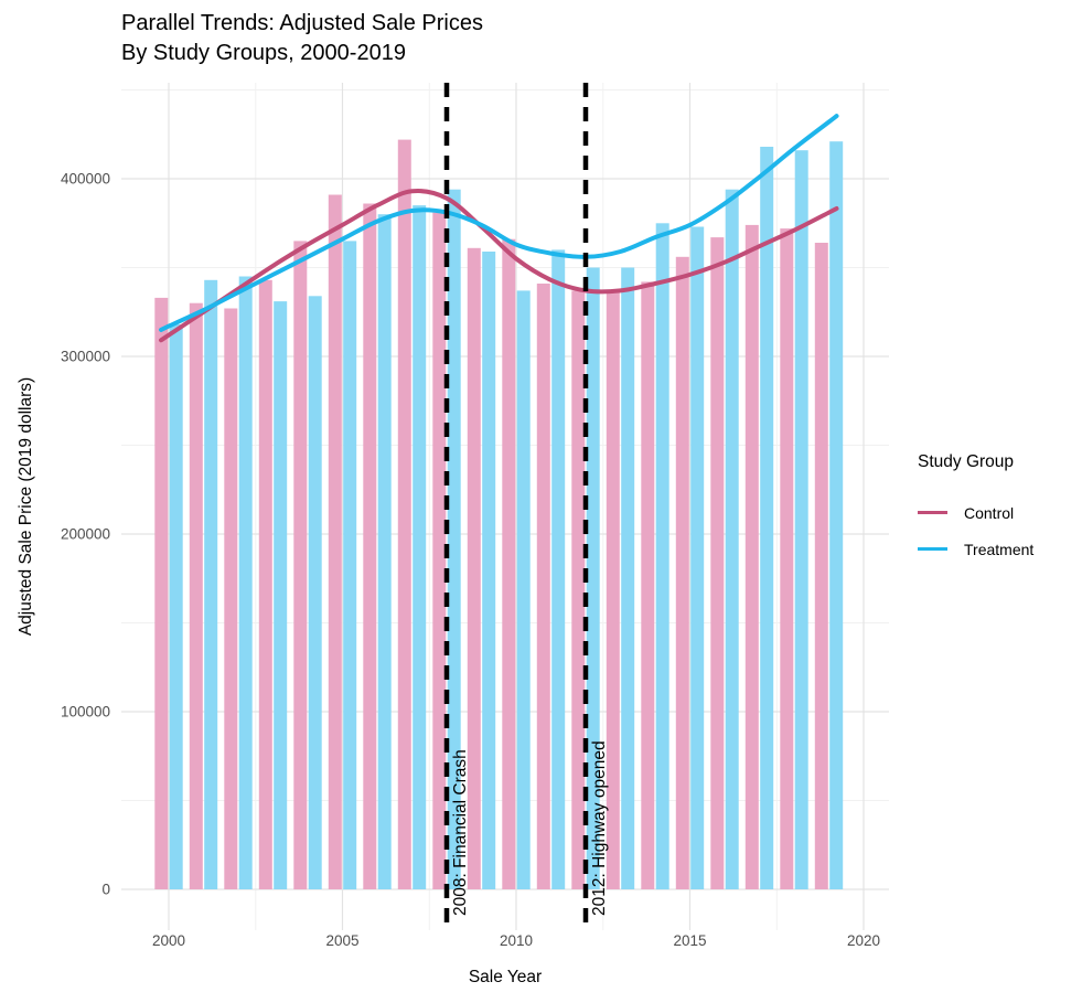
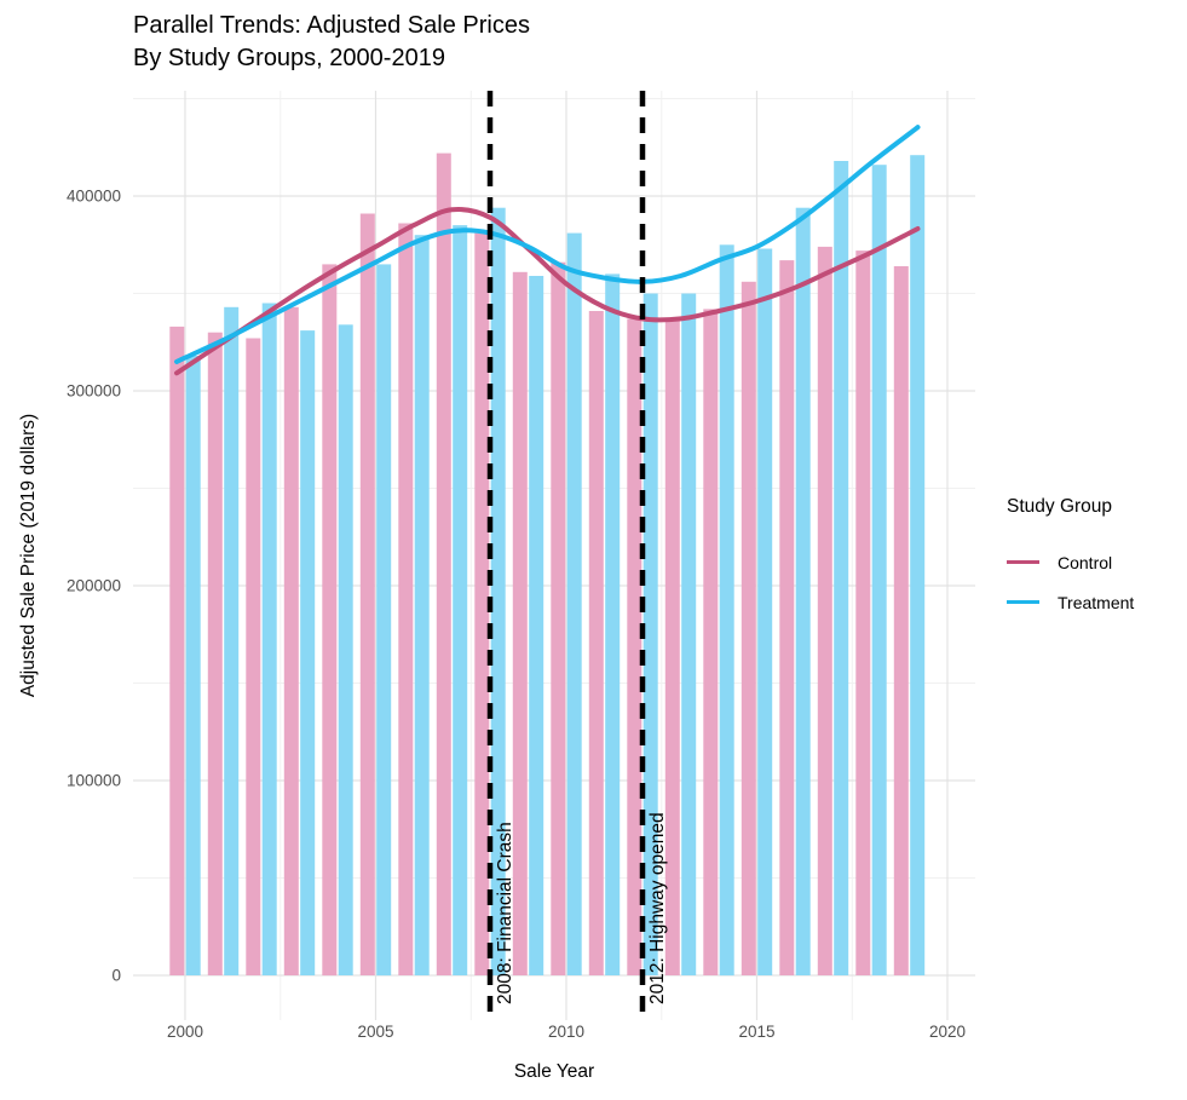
Treatment/2010: 337000 -> 381000
